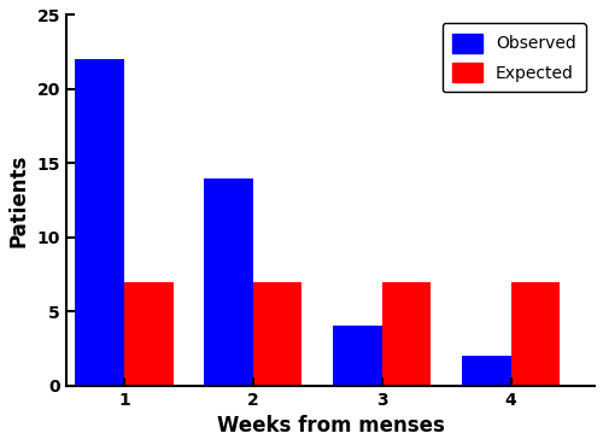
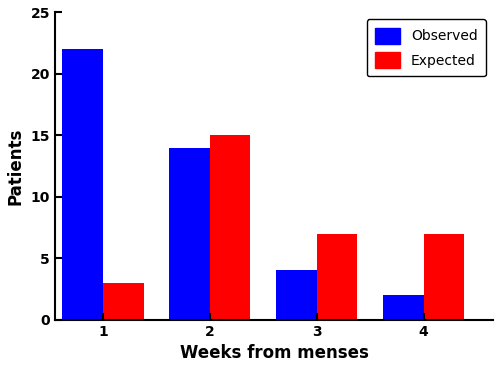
Expected/1: 7 -> 3
Expected/2: 7 -> 15
